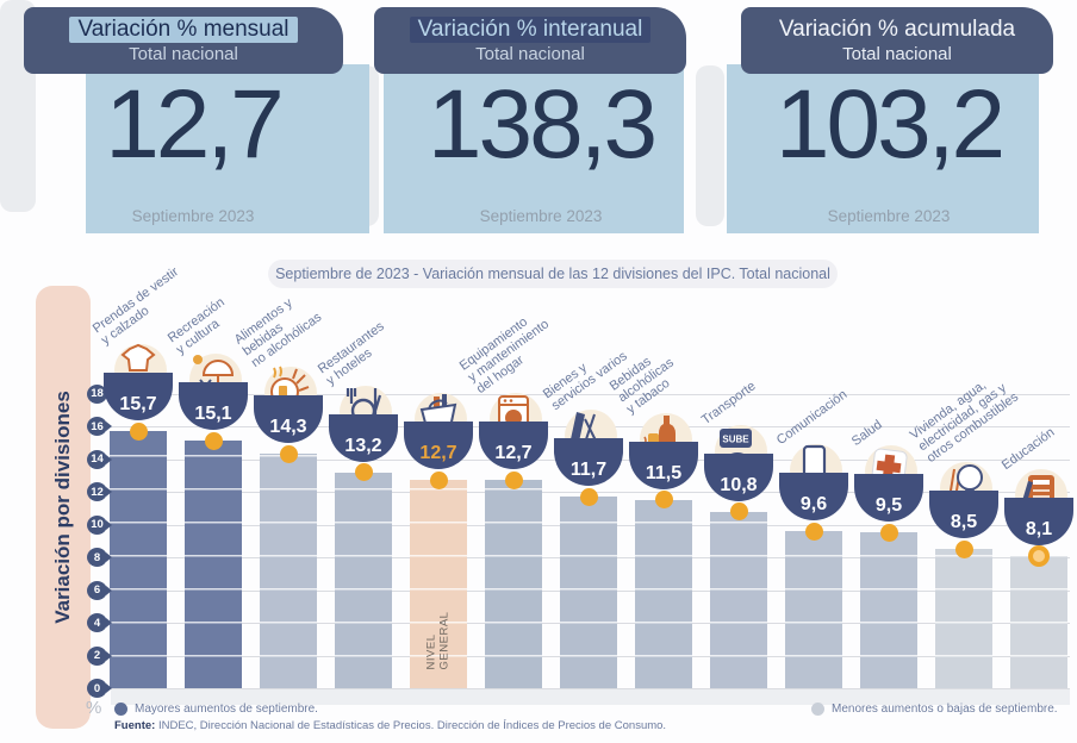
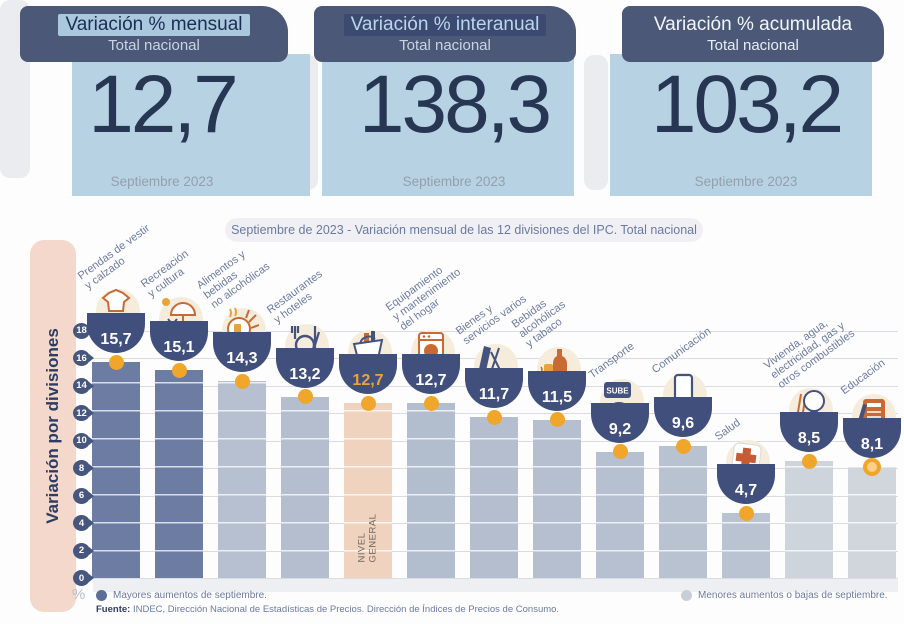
Transporte: 10,8 -> 9,2
Salud: 9,5 -> 4,7
